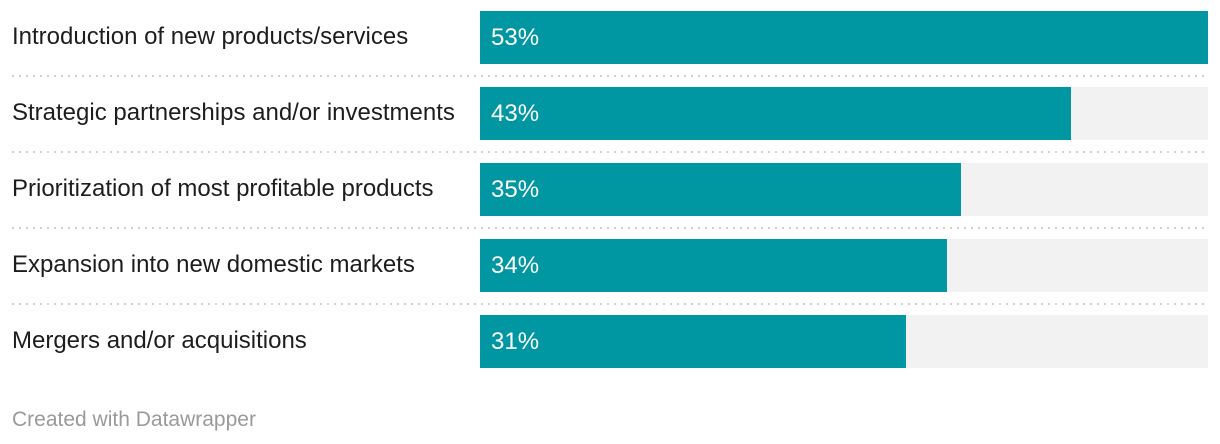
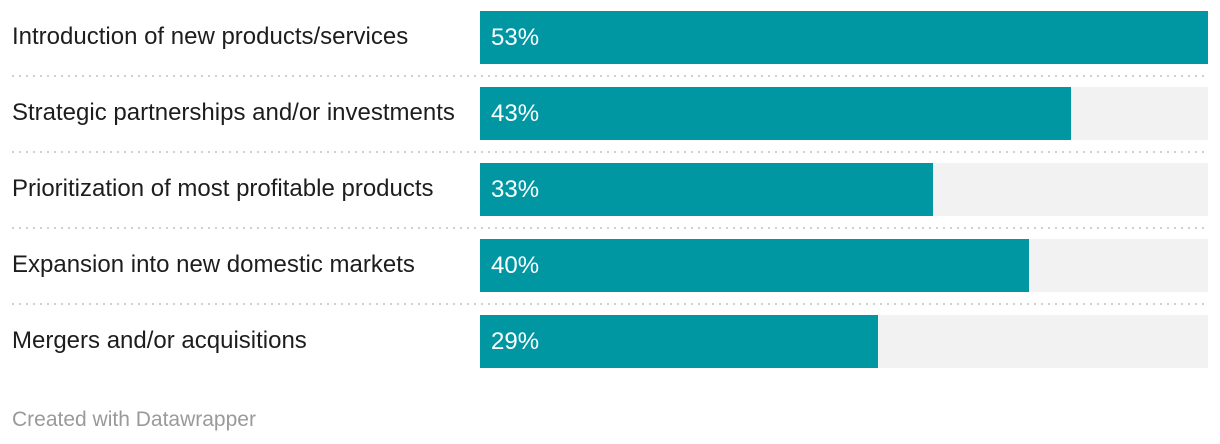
Prioritization of most profitable products: 35% -> 33%
Expansion into new domestic markets: 34% -> 40%
Mergers and/or acquisitions: 31% -> 29%
